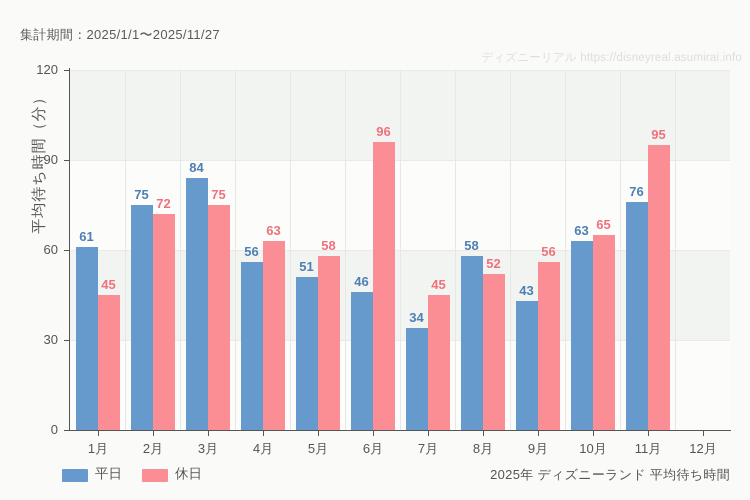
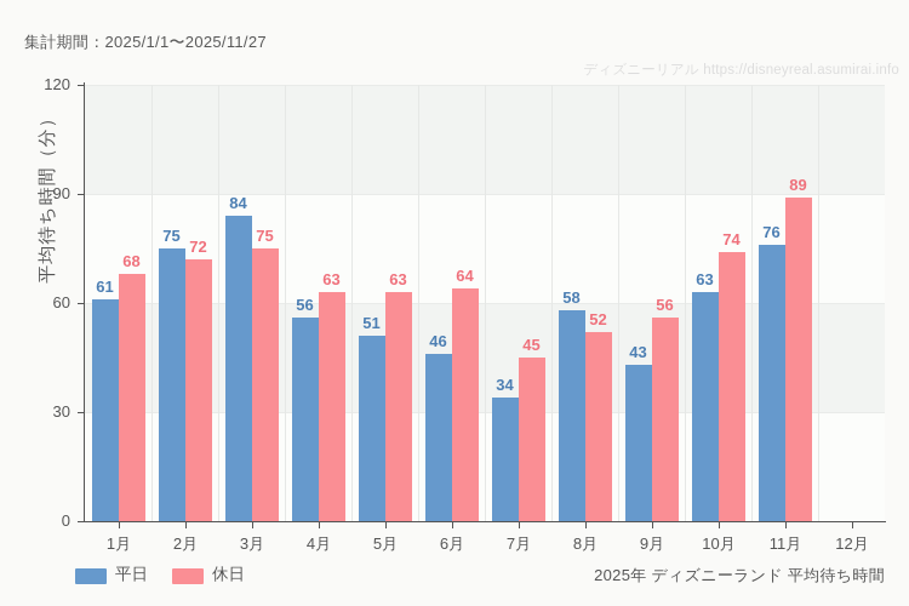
休日/1月: 45 -> 68
休日/5月: 58 -> 63
休日/6月: 96 -> 64
休日/10月: 65 -> 74
休日/11月: 95 -> 89
